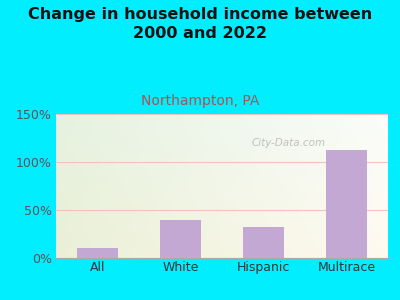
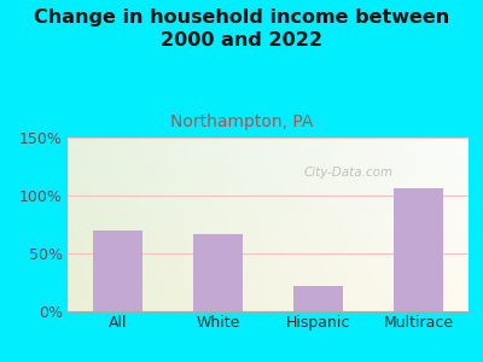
All: 10% -> 70%
White: 40% -> 67%
Hispanic: 32% -> 22%
Multirace: 112% -> 106%
